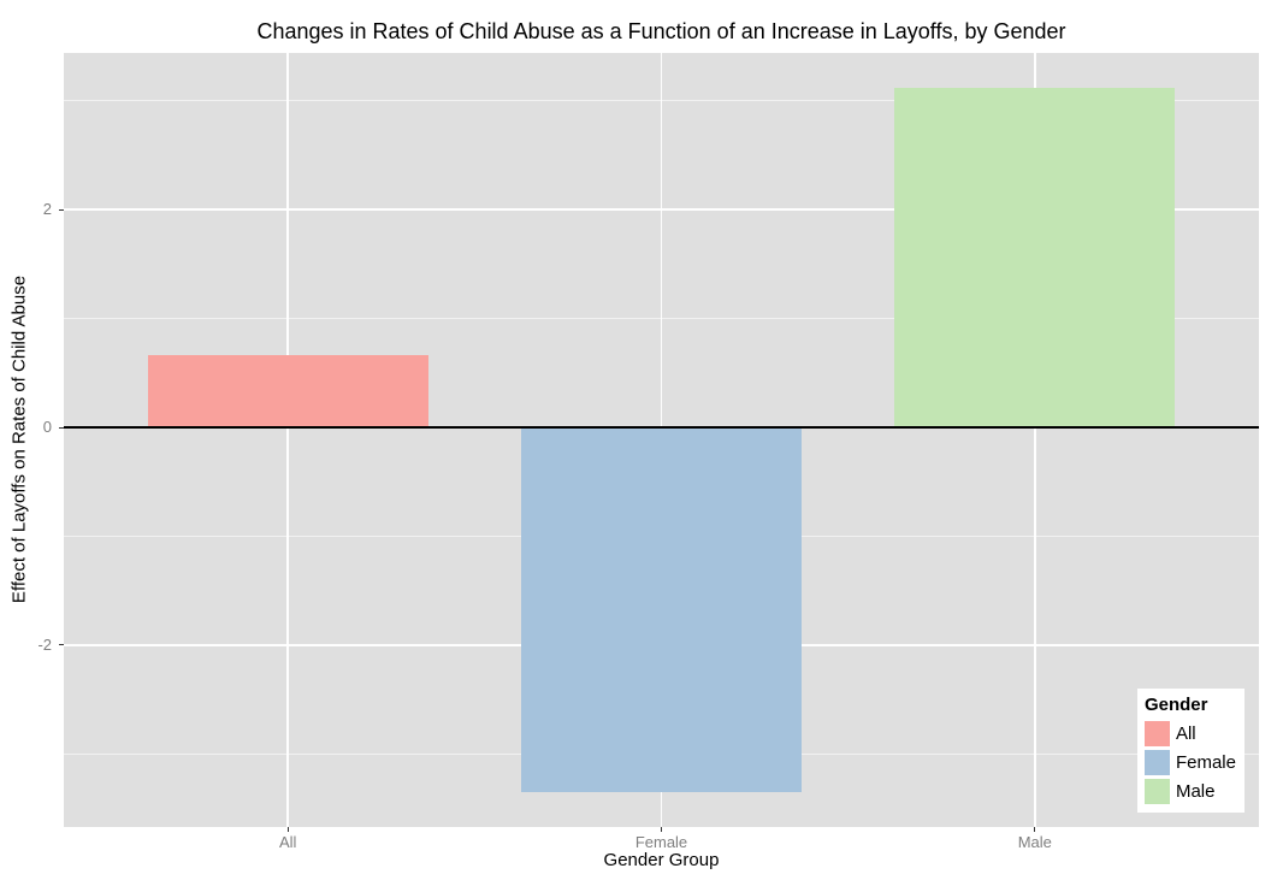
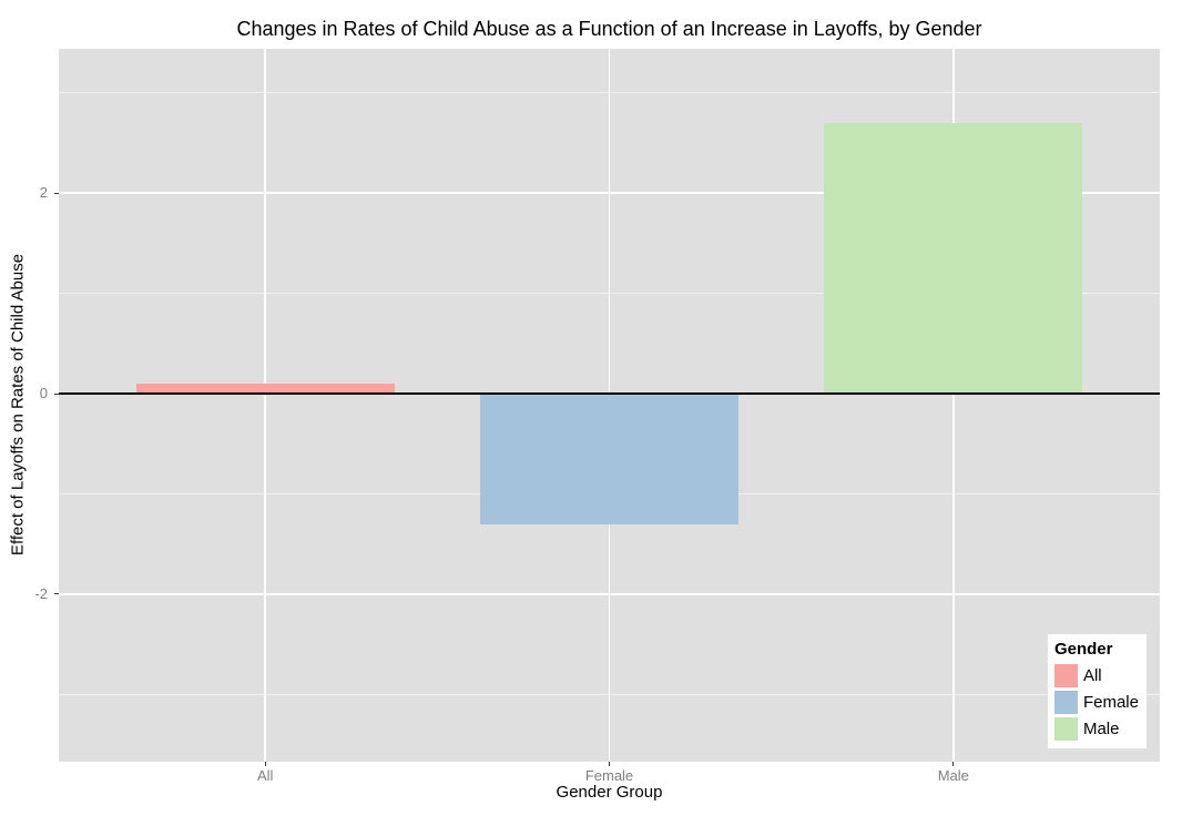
All: 0.7 -> 0.1
Female: -3.4 -> -1.3
Male: 3.1 -> 2.7
